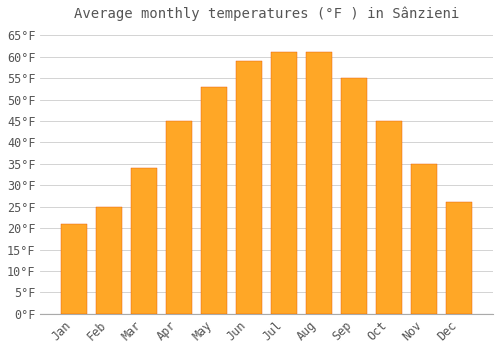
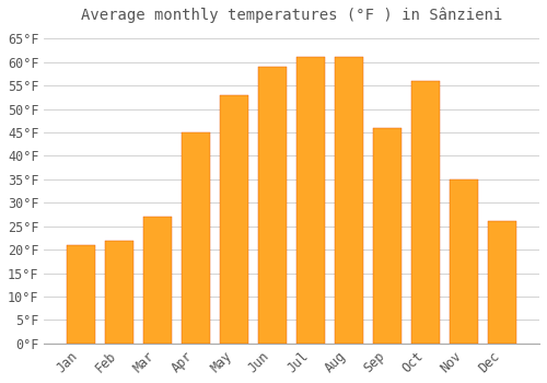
Feb: 25°F -> 22°F
Mar: 34°F -> 27°F
Sep: 55°F -> 46°F
Oct: 45°F -> 56°F
